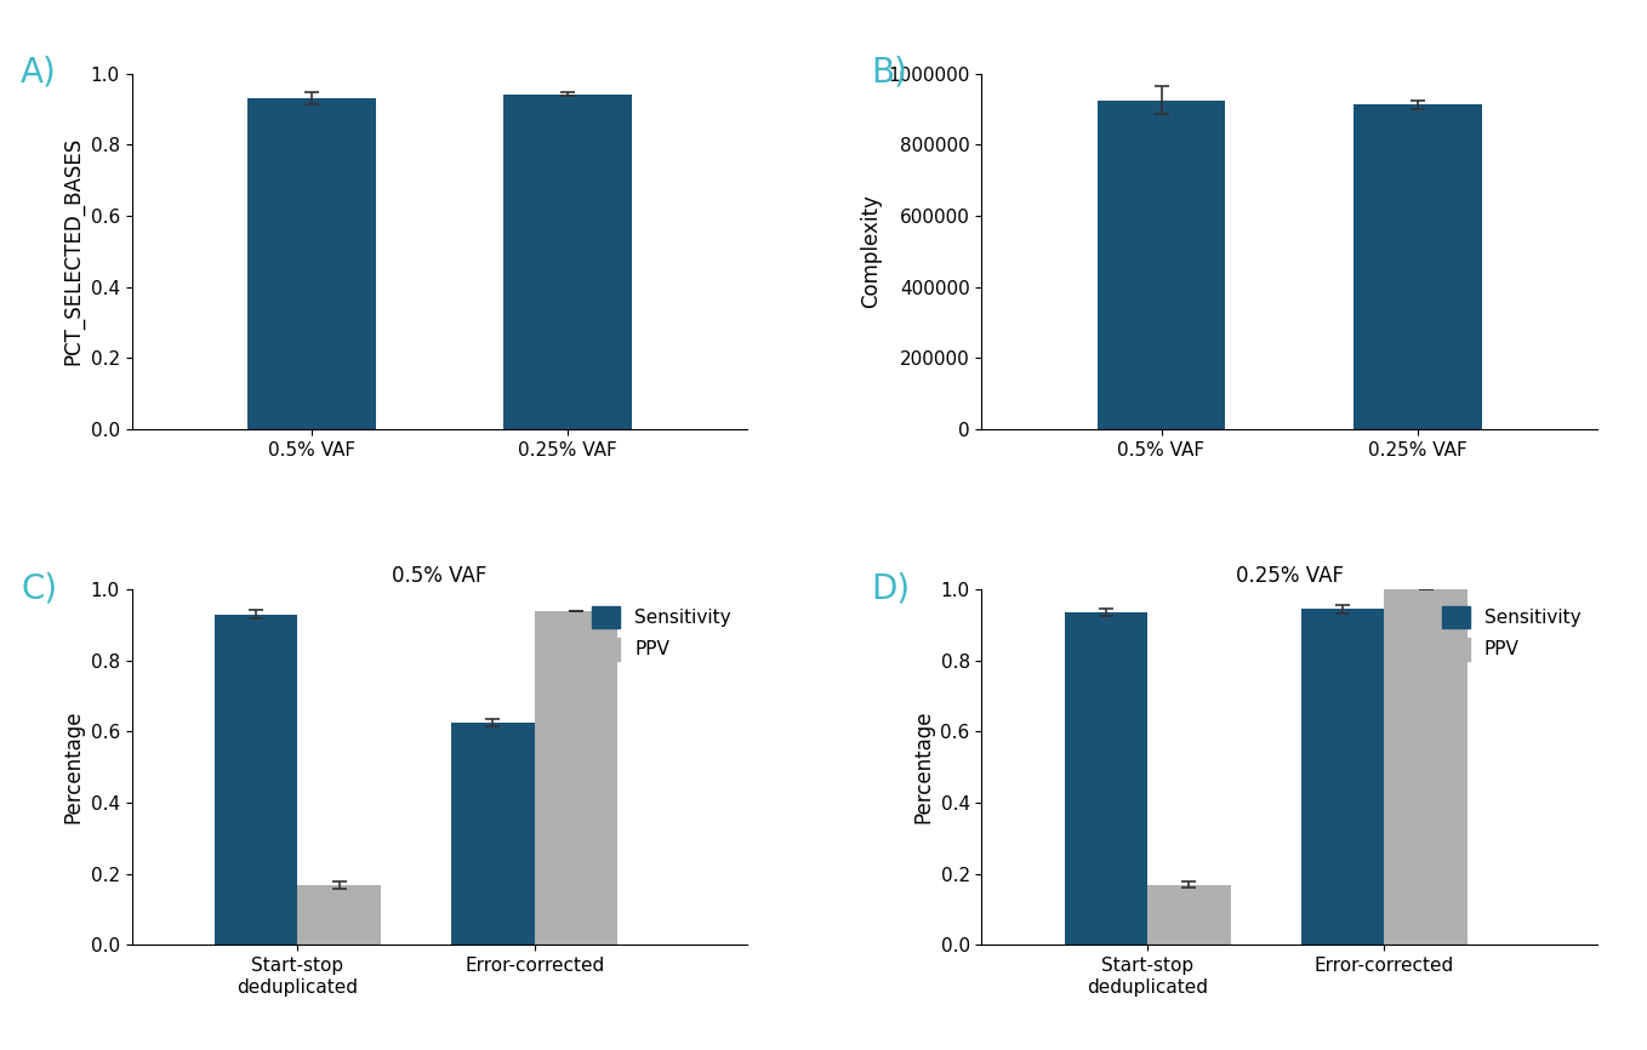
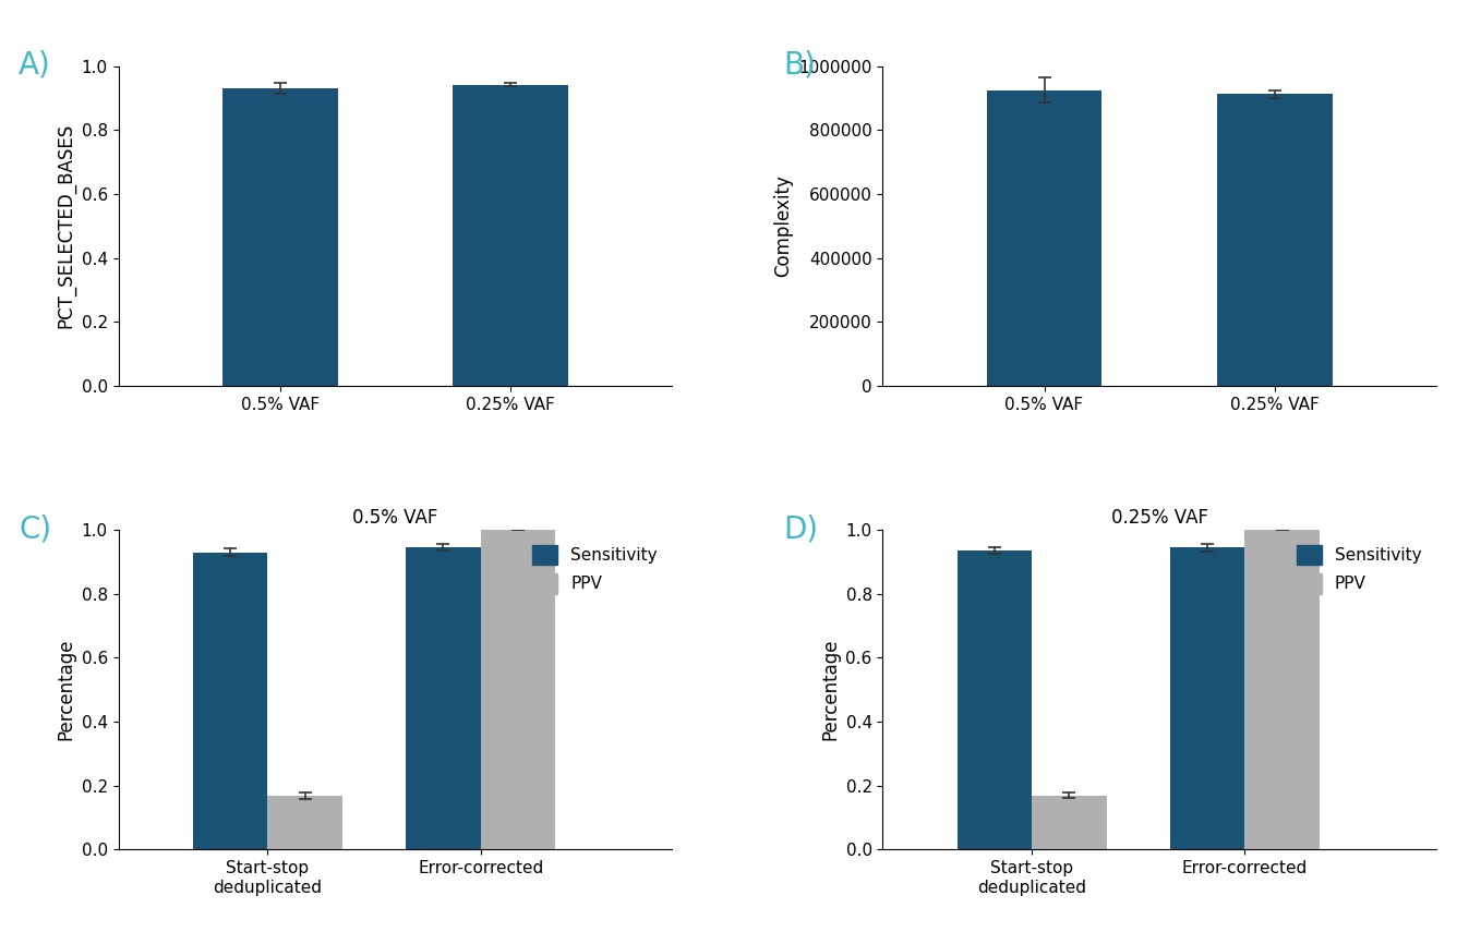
0.5% VAF/Sensitivity/Error-corrected: 0.625 -> 0.945
0.5% VAF/PPV/Error-corrected: 0.940 -> 1.000
